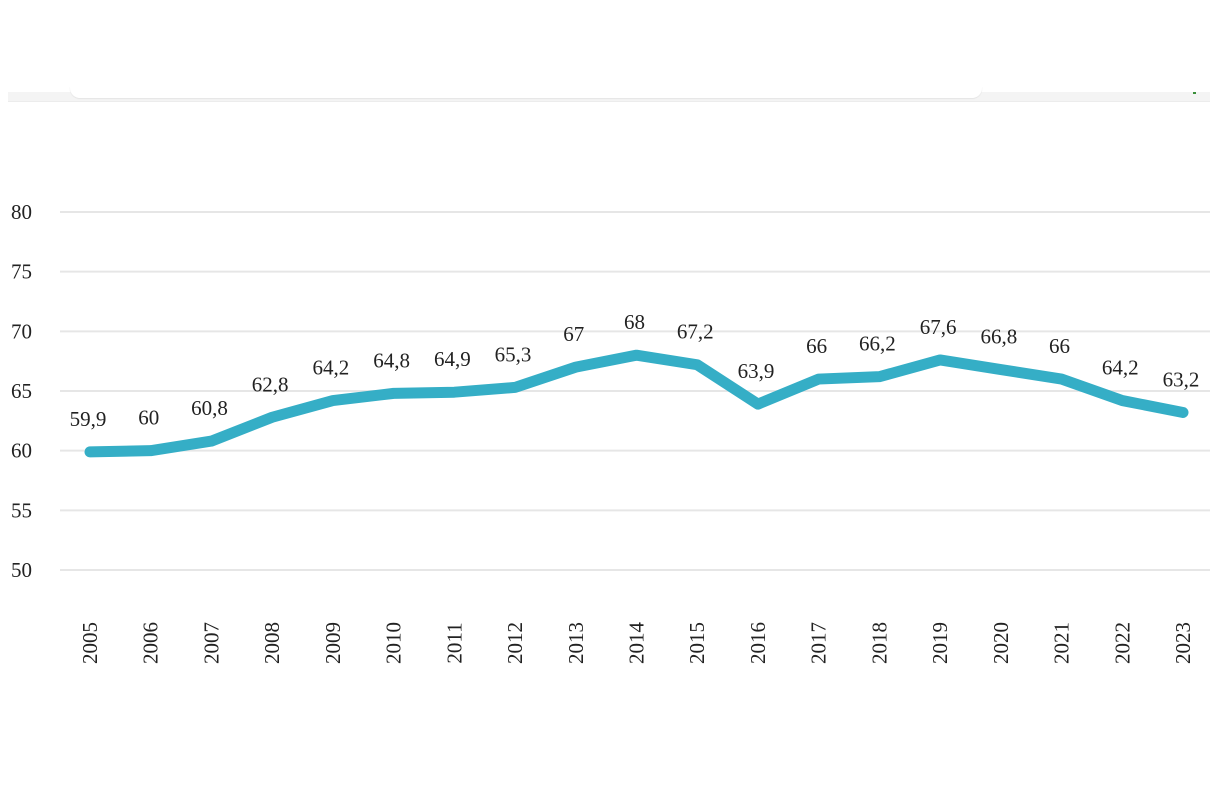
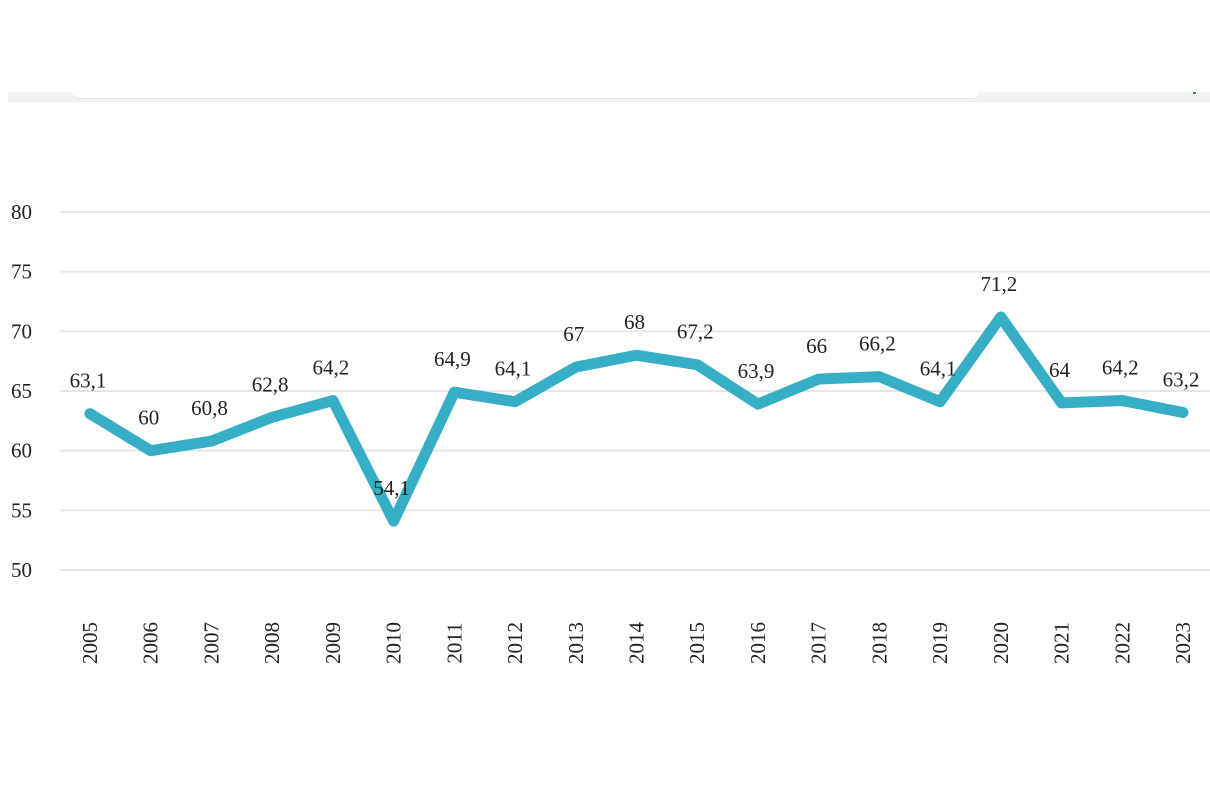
2005: 59,9 -> 63,1
2010: 64,8 -> 54,1
2012: 65,3 -> 64,1
2019: 67,6 -> 64,1
2020: 66,8 -> 71,2
2021: 66 -> 64
